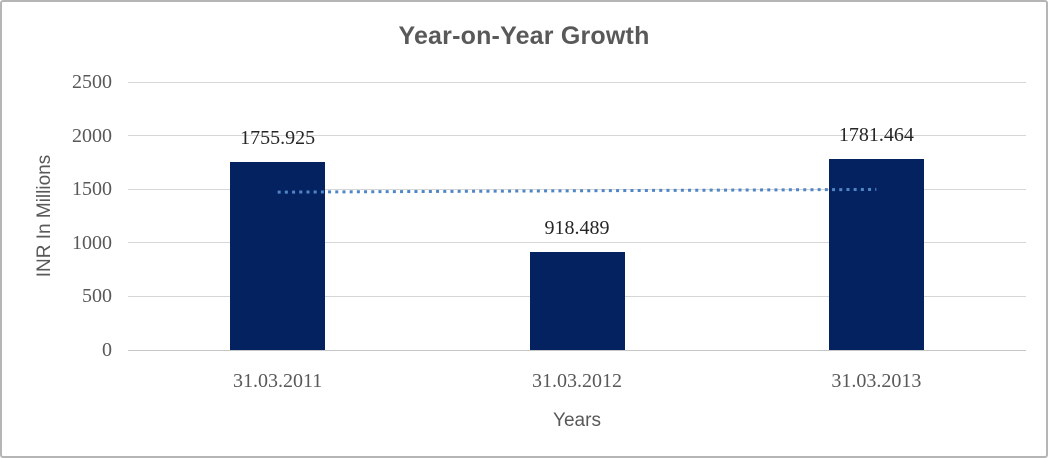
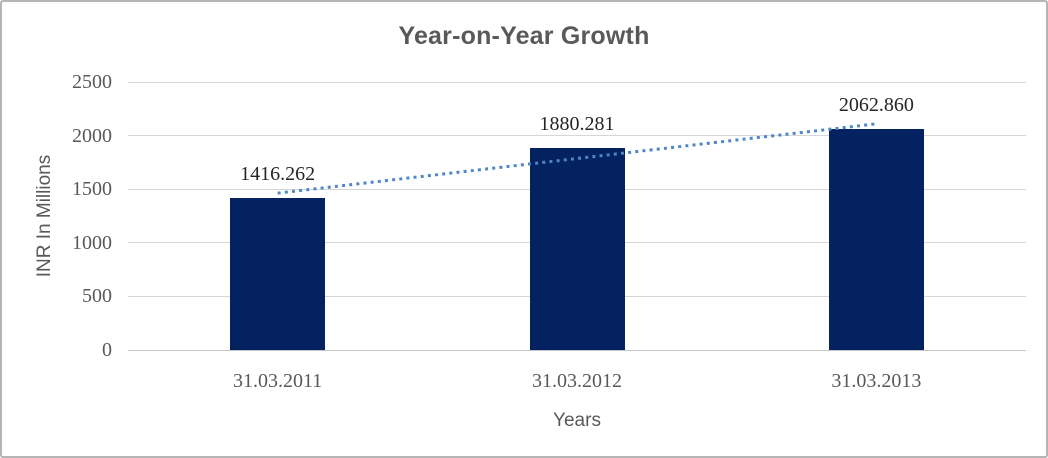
31.03.2011: 1755.925 -> 1416.262
31.03.2012: 918.489 -> 1880.281
31.03.2013: 1781.464 -> 2062.860
